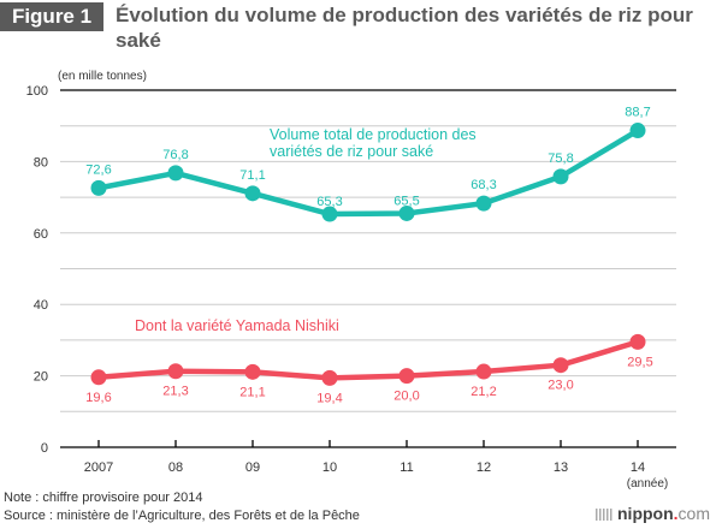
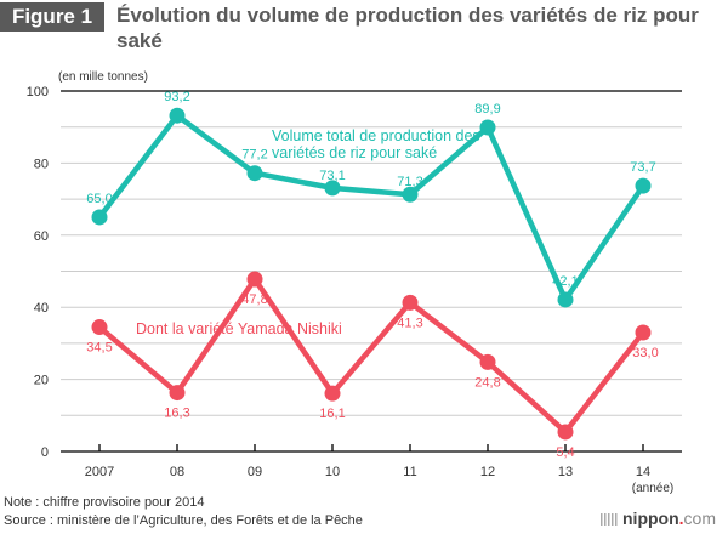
Volume total de production des variétés de riz pour saké/2007: 72,6 -> 65,0
Dont la variété Yamada Nishiki/2007: 19,6 -> 34,5
Volume total de production des variétés de riz pour saké/08: 76,8 -> 93,2
Dont la variété Yamada Nishiki/08: 21,3 -> 16,3
Volume total de production des variétés de riz pour saké/09: 71,1 -> 77,2
Dont la variété Yamada Nishiki/09: 21,1 -> 47,8
Volume total de production des variétés de riz pour saké/10: 65,3 -> 73,1
Dont la variété Yamada Nishiki/10: 19,4 -> 16,1
Volume total de production des variétés de riz pour saké/11: 65,5 -> 71,3
Dont la variété Yamada Nishiki/11: 20,0 -> 41,3
Volume total de production des variétés de riz pour saké/12: 68,3 -> 89,9
Dont la variété Yamada Nishiki/12: 21,2 -> 24,8
Volume total de production des variétés de riz pour saké/13: 75,8 -> 42,1
Dont la variété Yamada Nishiki/13: 23,0 -> 5,4
Volume total de production des variétés de riz pour saké/14: 88,7 -> 73,7
Dont la variété Yamada Nishiki/14: 29,5 -> 33,0
